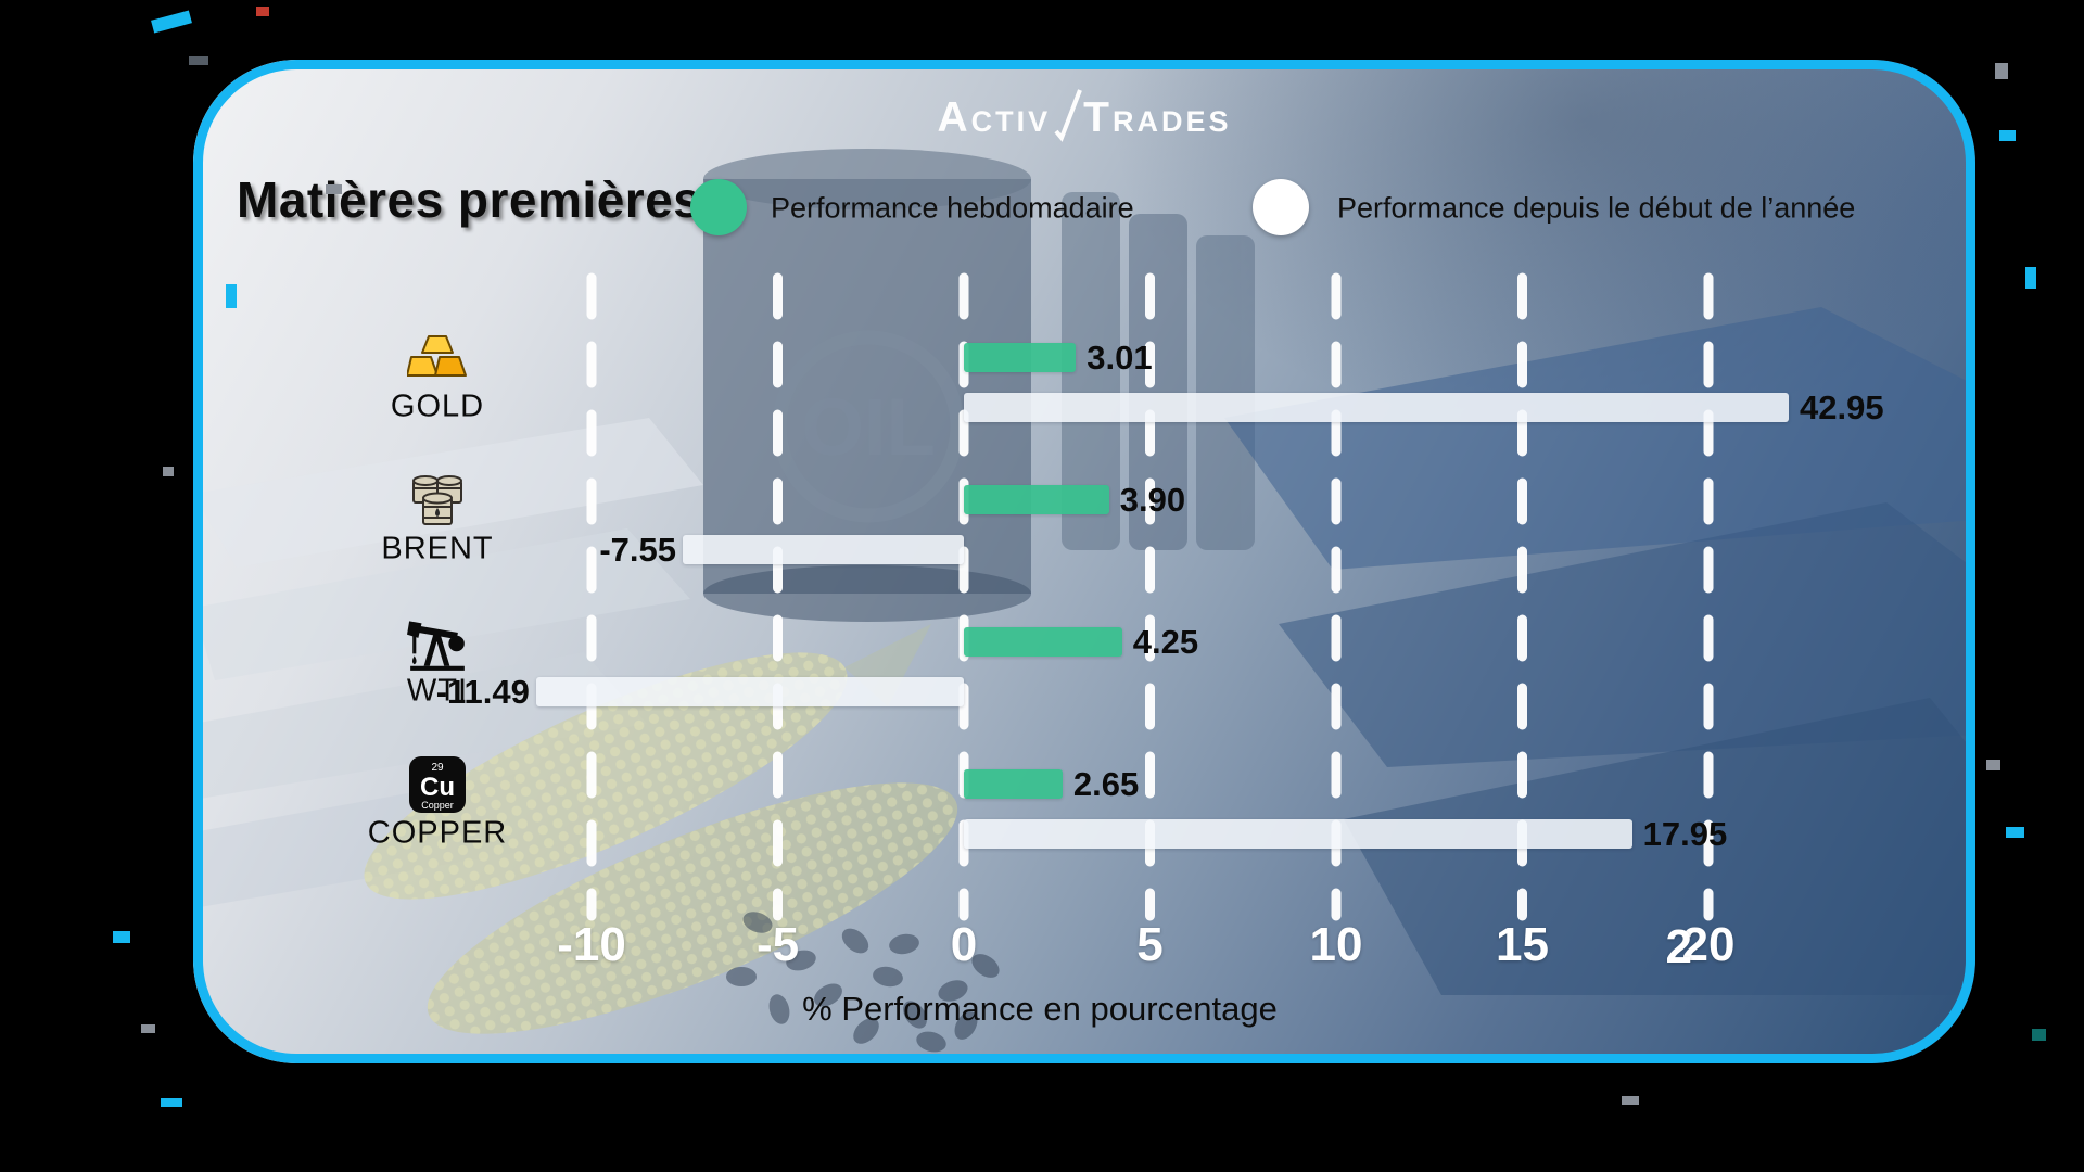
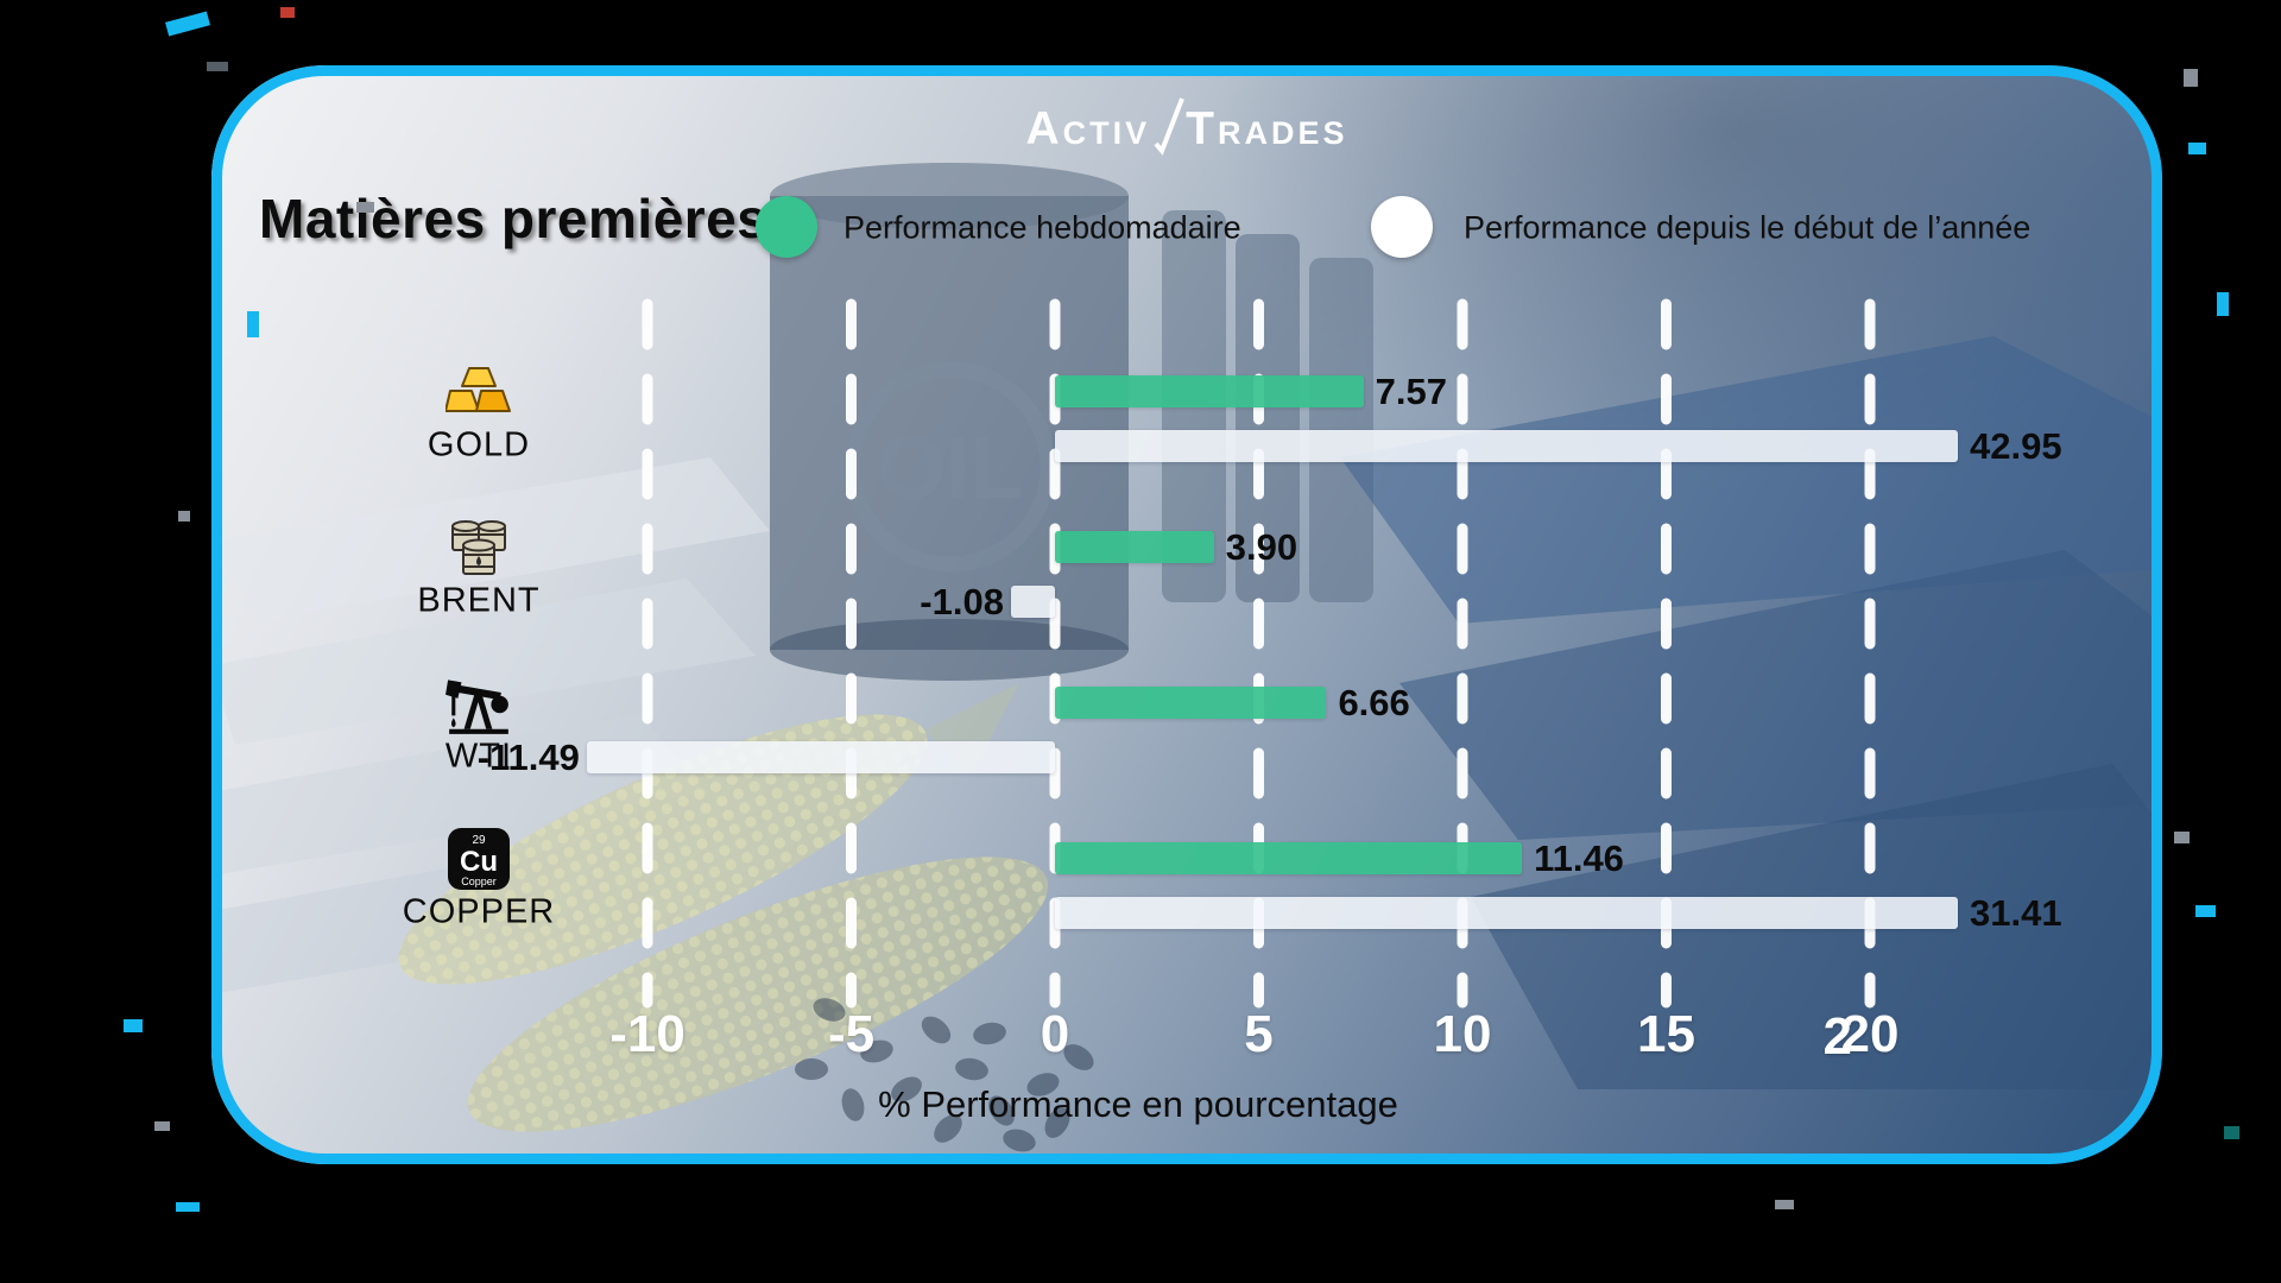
Performance hebdomadaire/GOLD: 3.01 -> 7.57
Performance depuis le début de l’année/BRENT: -7.55 -> -1.08
Performance hebdomadaire/WTI: 4.25 -> 6.66
Performance hebdomadaire/COPPER: 2.65 -> 11.46
Performance depuis le début de l’année/COPPER: 17.95 -> 31.41
